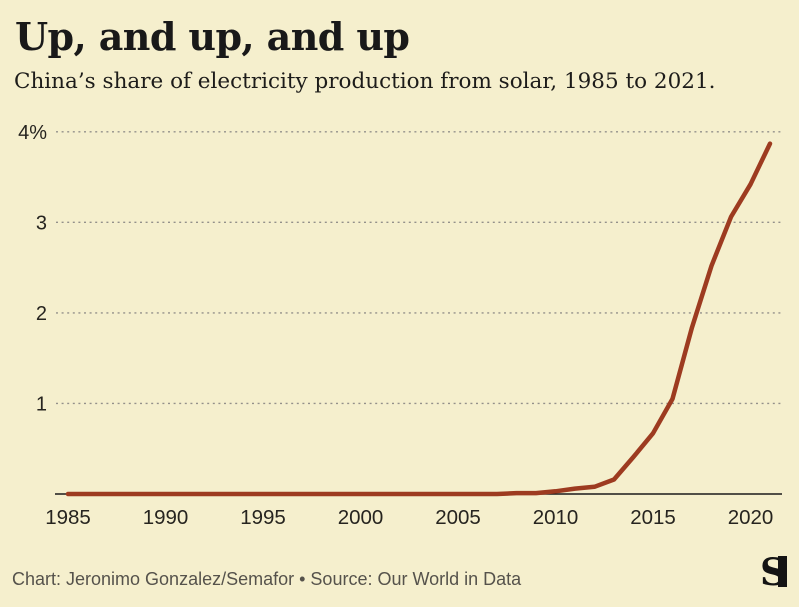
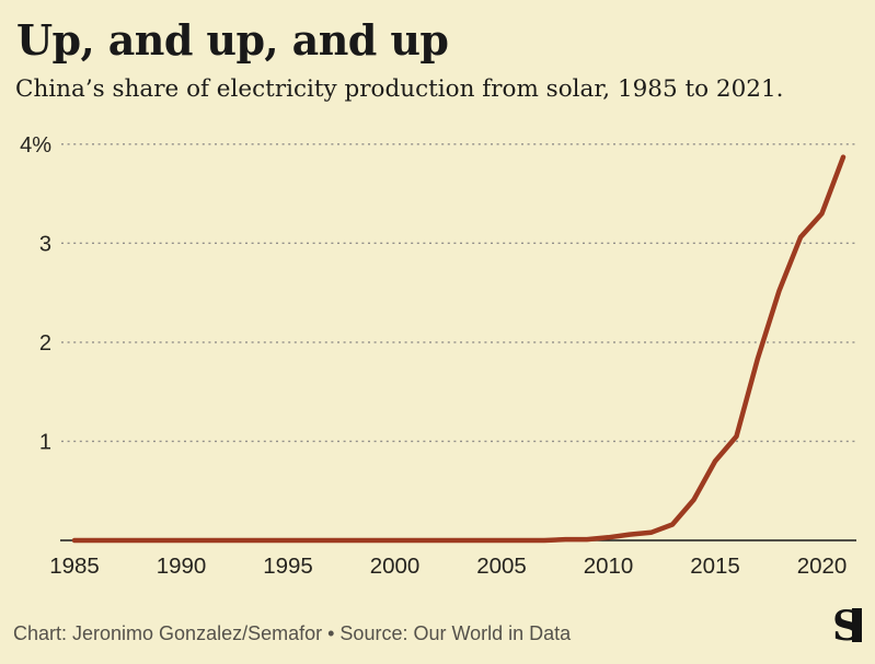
2015: 0.7% -> 0.8%
2020: 3.4% -> 3.3%
